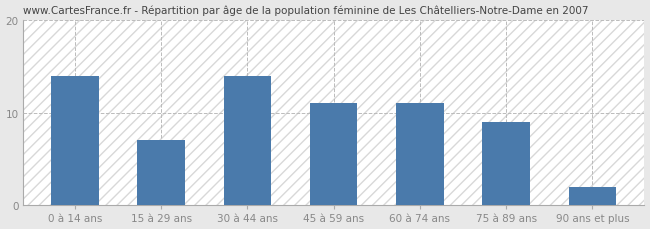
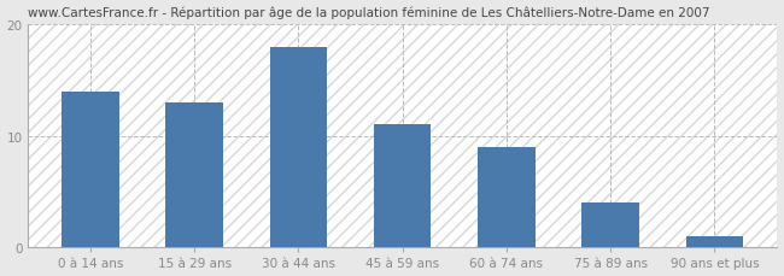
15 à 29 ans: 7 -> 13
30 à 44 ans: 14 -> 18
60 à 74 ans: 11 -> 9
75 à 89 ans: 9 -> 4
90 ans et plus: 2 -> 1
